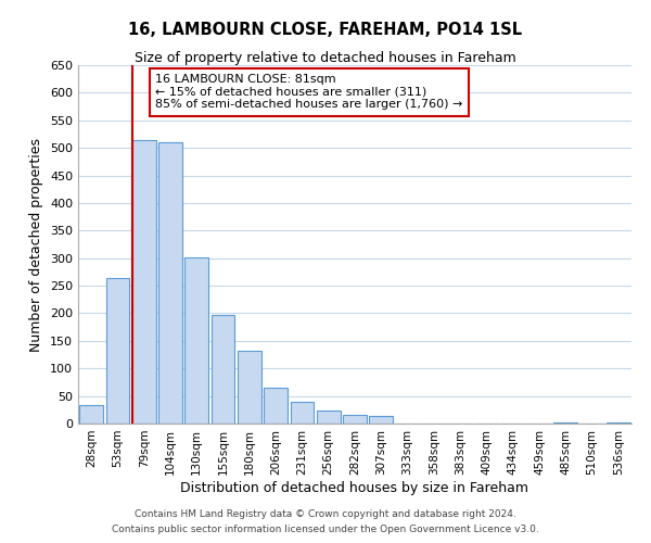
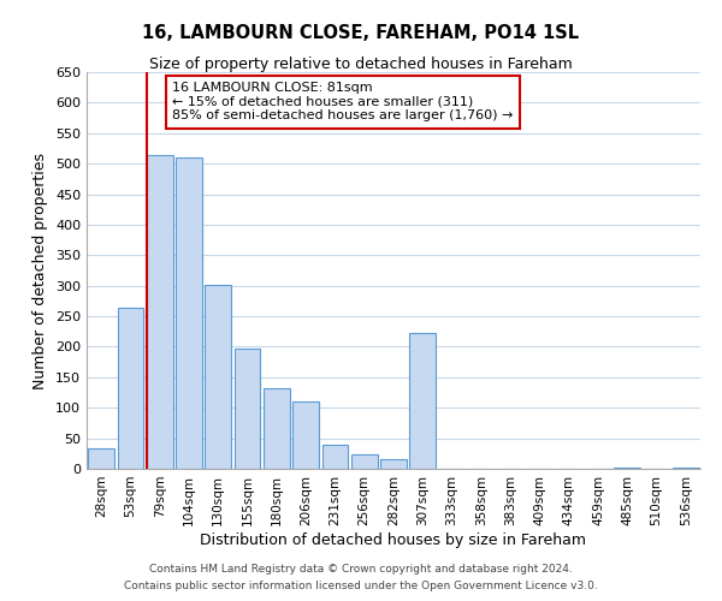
206sqm: 65 -> 110
307sqm: 14 -> 222
